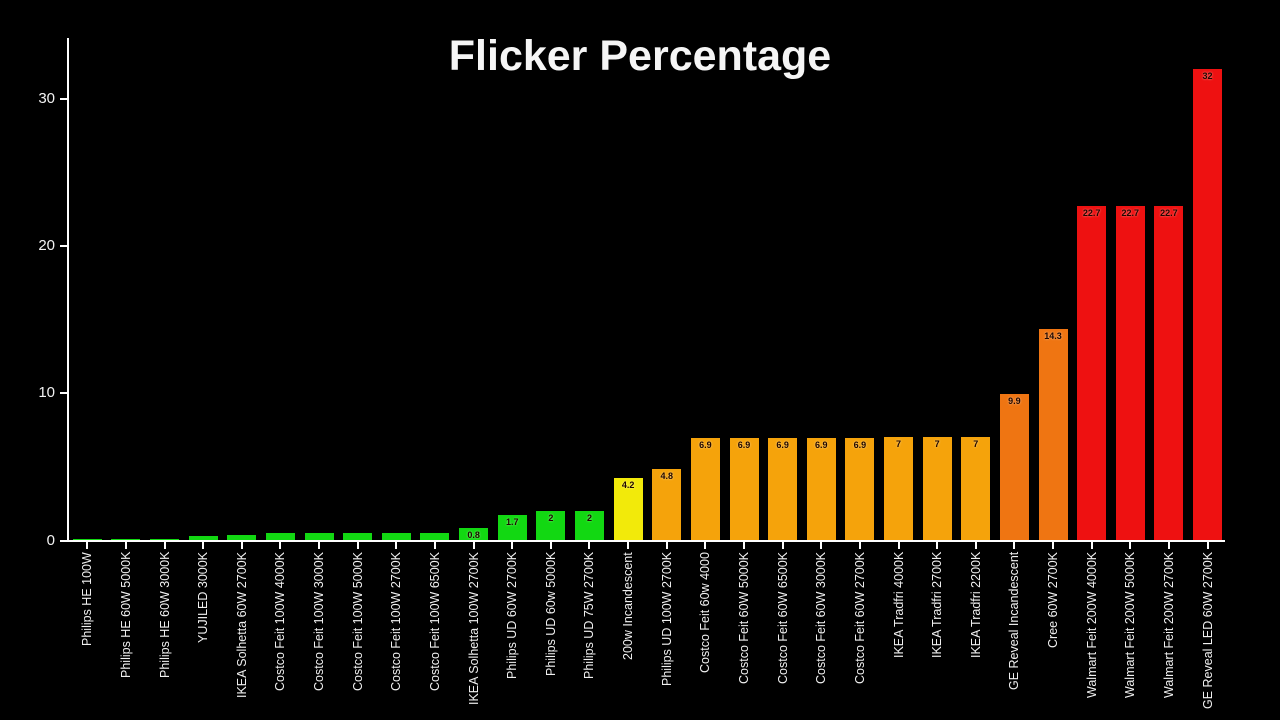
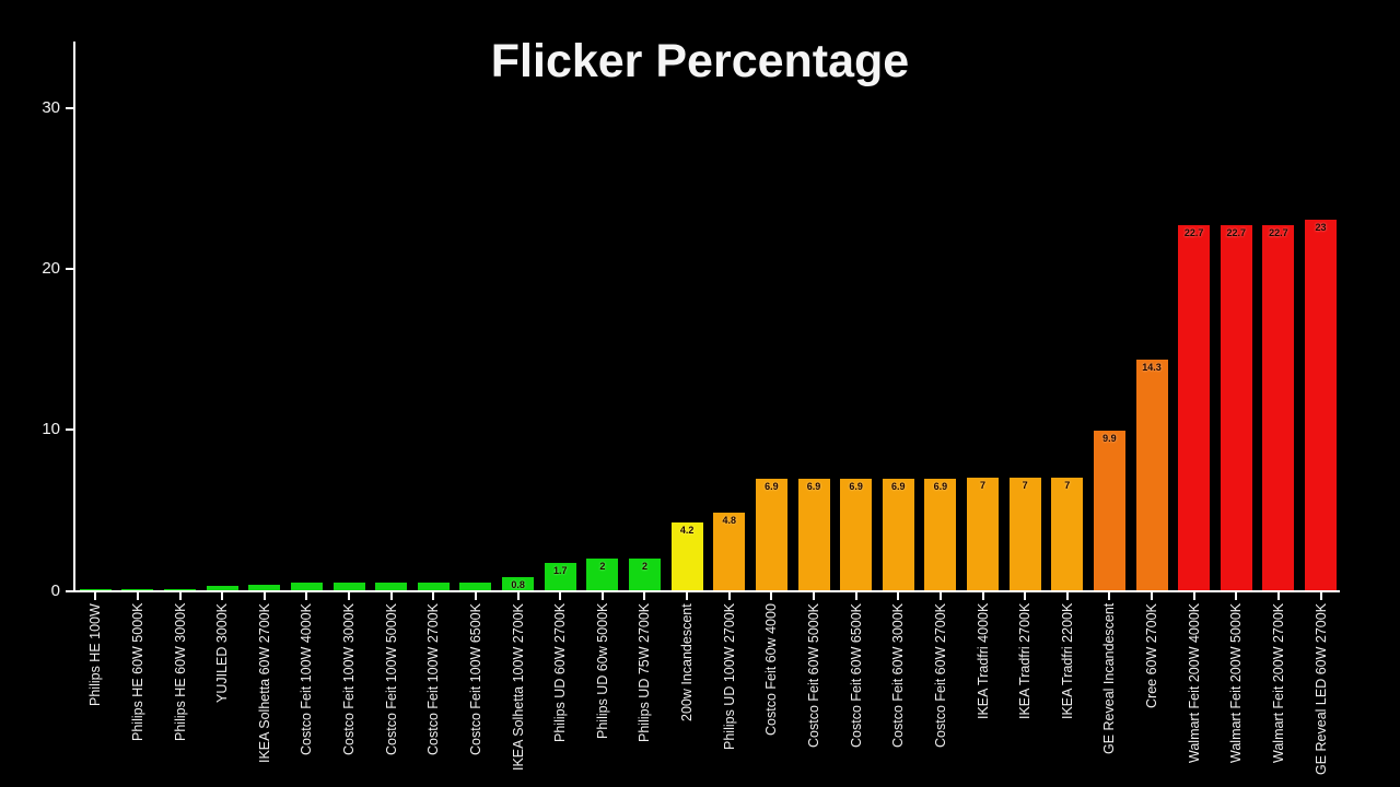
GE Reveal LED 60W 2700K: 32 -> 23
